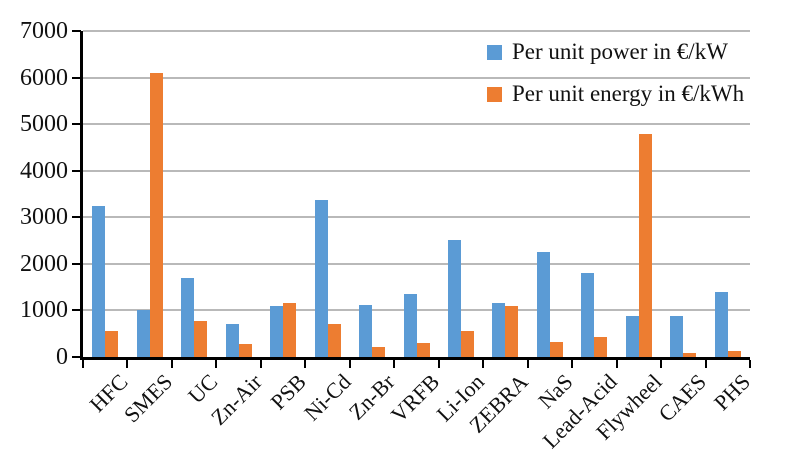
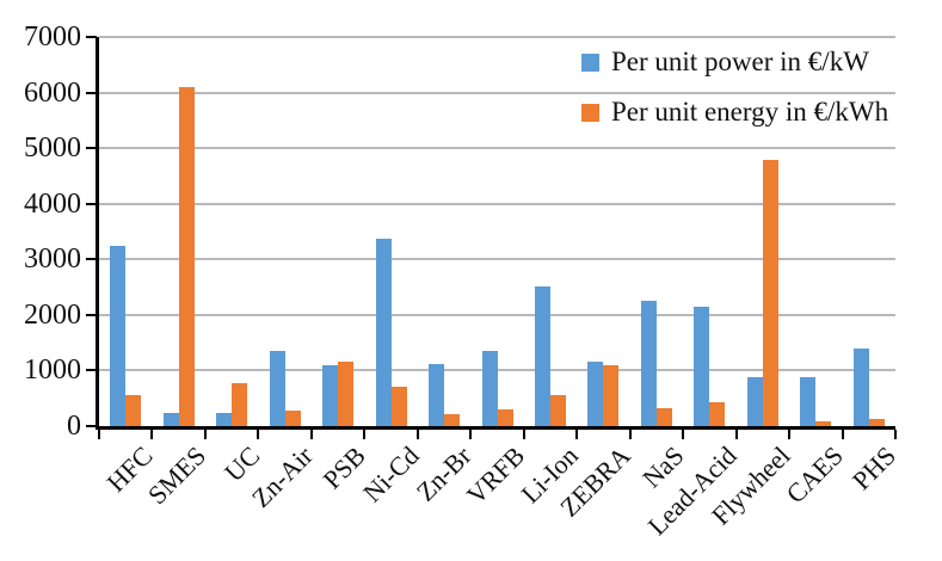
Per unit power in €/kW/SMES: 1000 -> 200
Per unit power in €/kW/UC: 1700 -> 200
Per unit power in €/kW/Zn-Air: 700 -> 1400
Per unit power in €/kW/Lead-Acid: 1800 -> 2100
